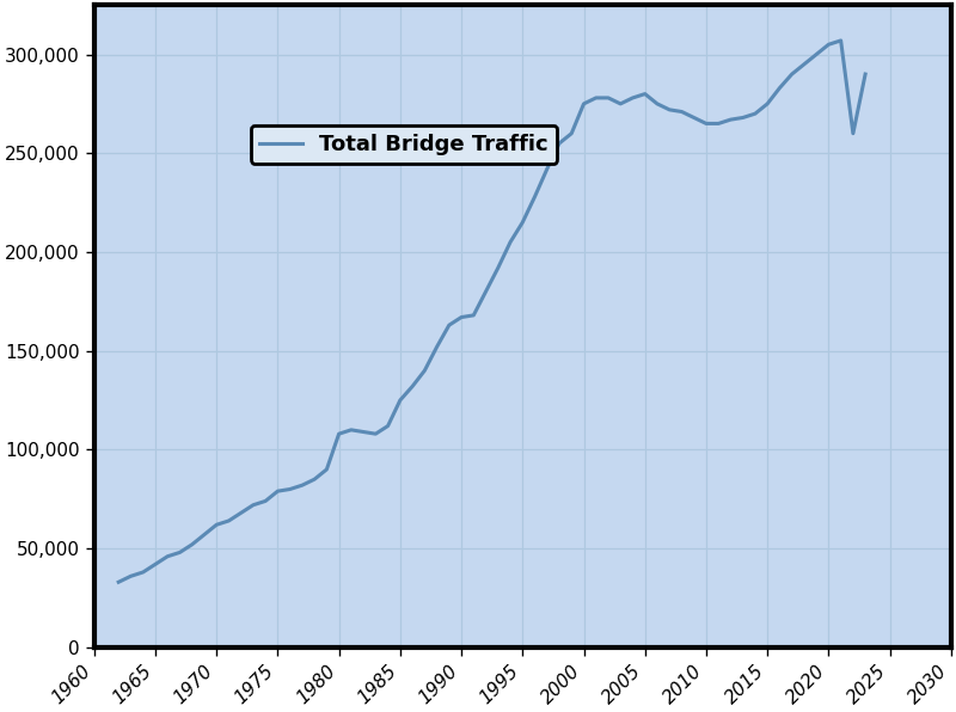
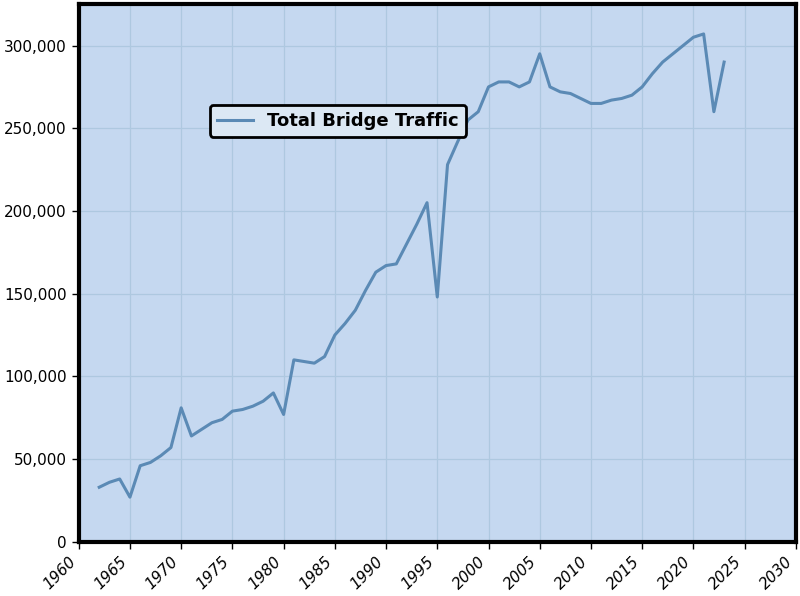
1965: 42,000 -> 27,000
1970: 62,000 -> 81,000
1980: 108,000 -> 77,000
1995: 215,000 -> 148,000
2005: 280,000 -> 295,000
